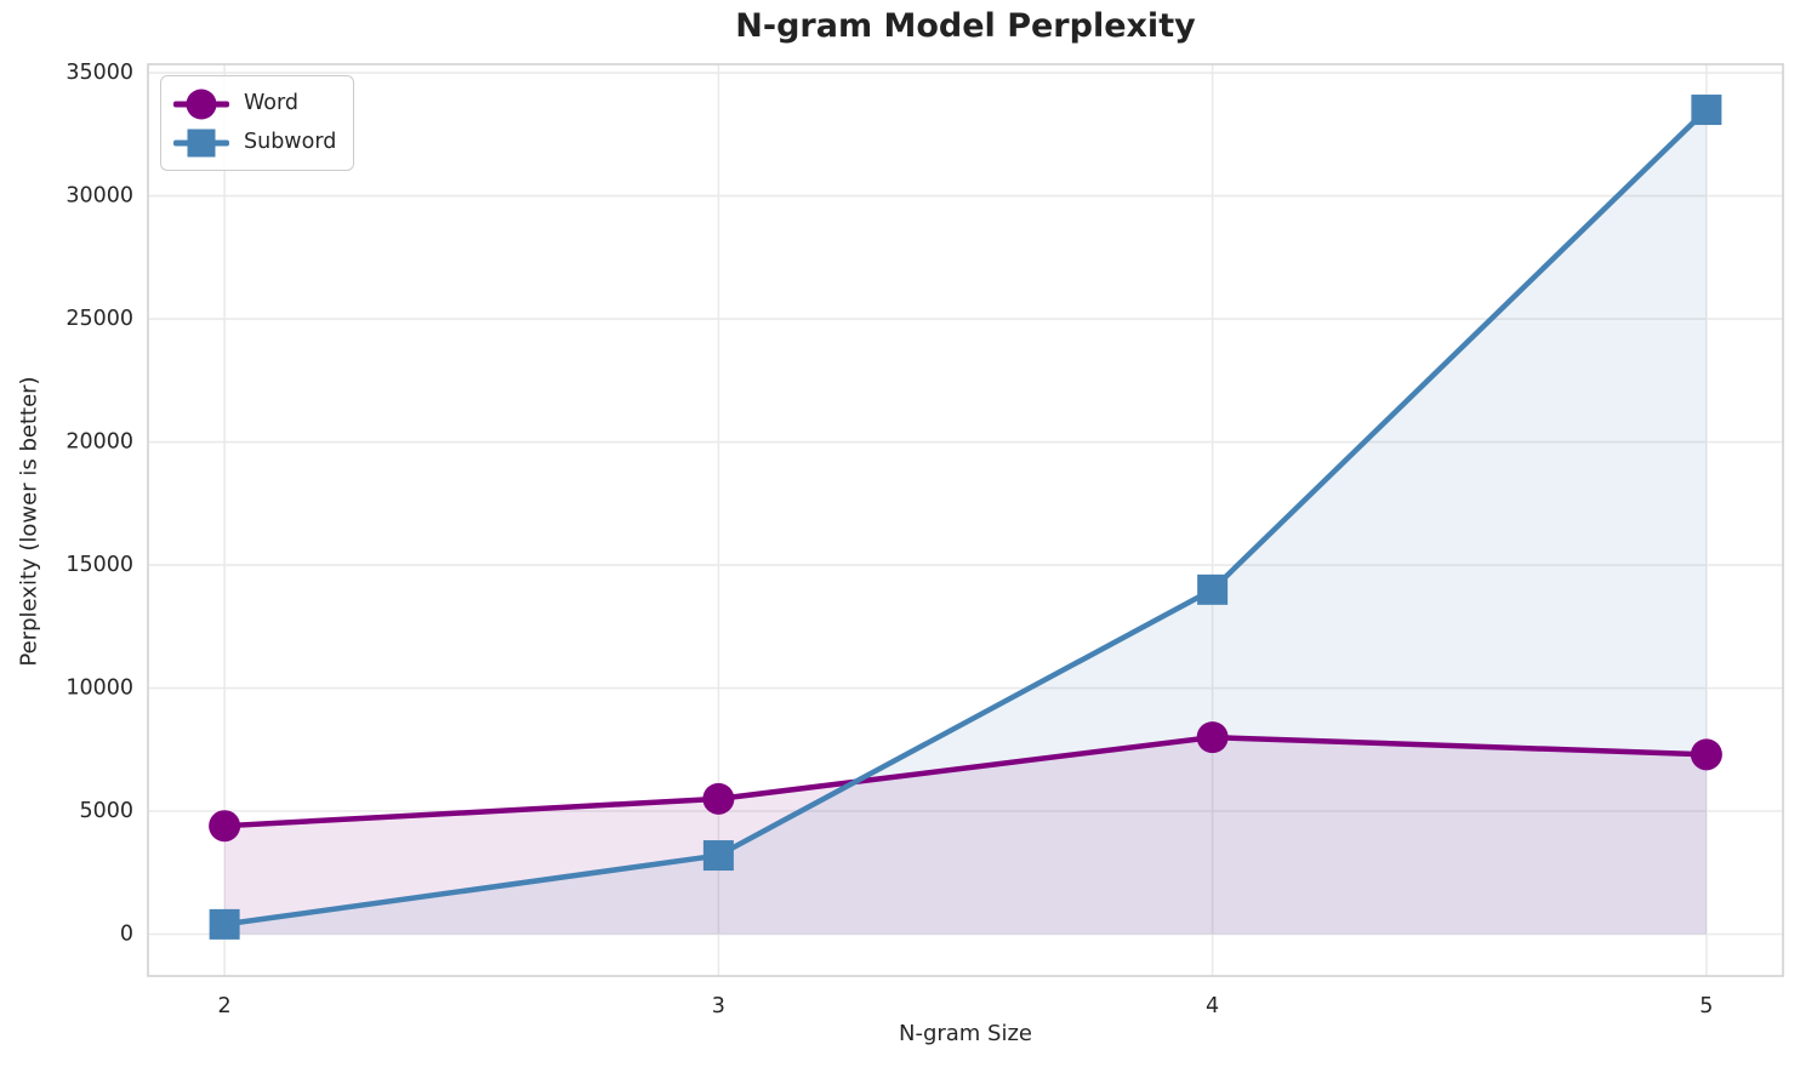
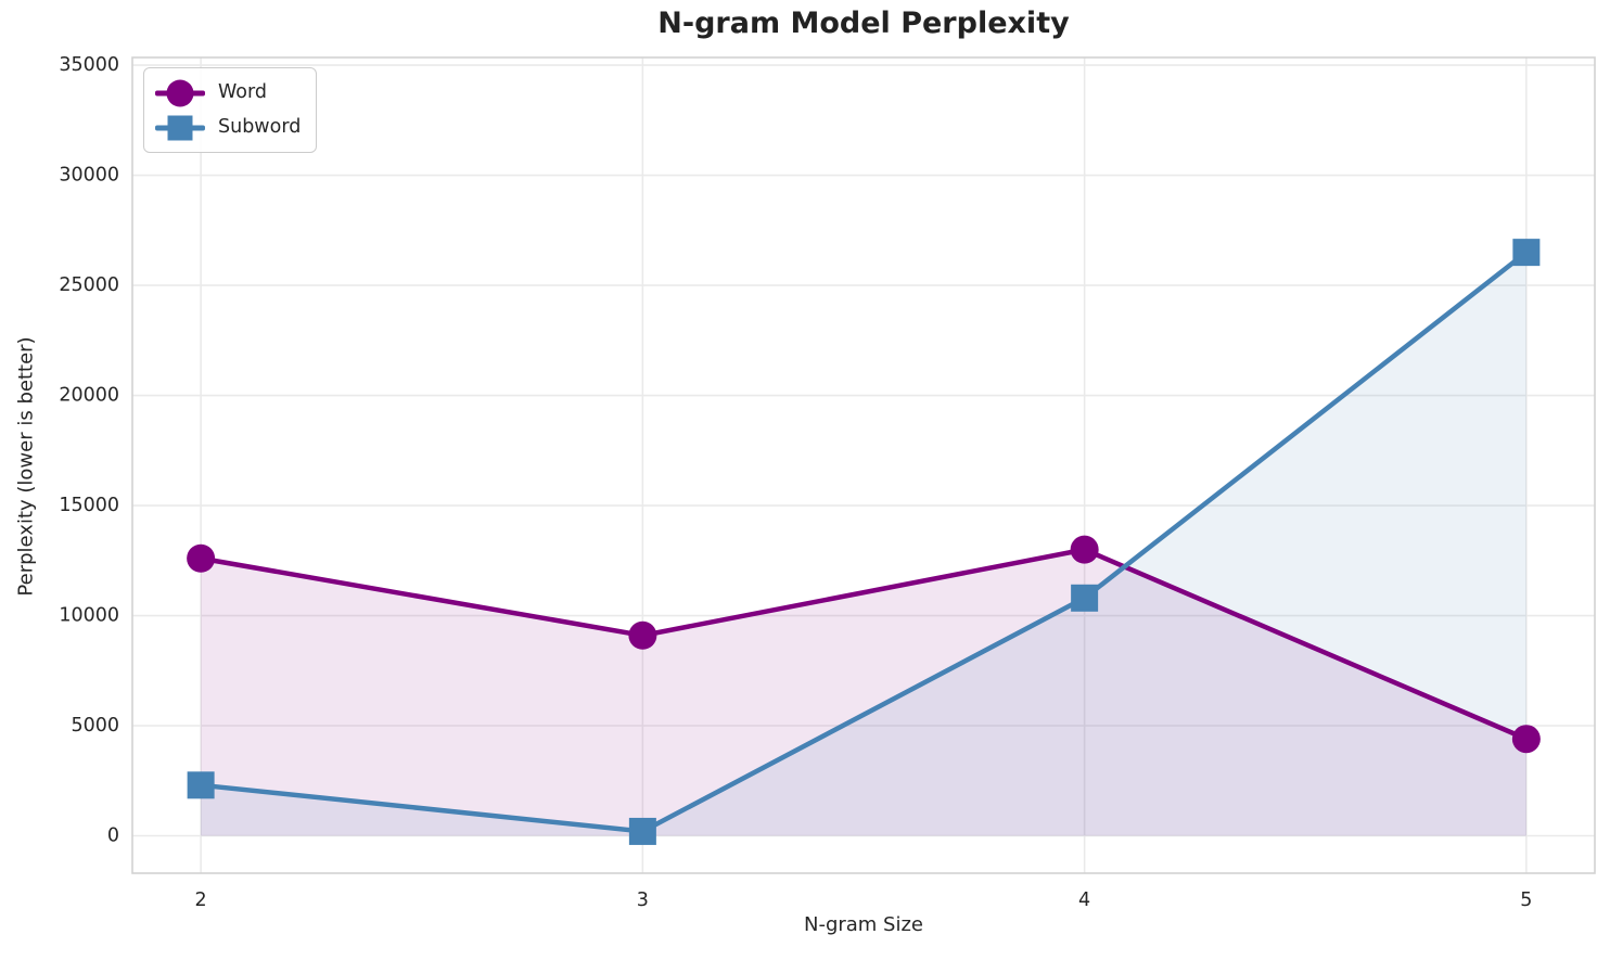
Word/2: 4400 -> 12600
Subword/2: 400 -> 2300
Word/3: 5500 -> 9100
Subword/3: 3200 -> 200
Word/4: 8000 -> 13000
Subword/4: 14000 -> 10800
Word/5: 7300 -> 4400
Subword/5: 33500 -> 26500
